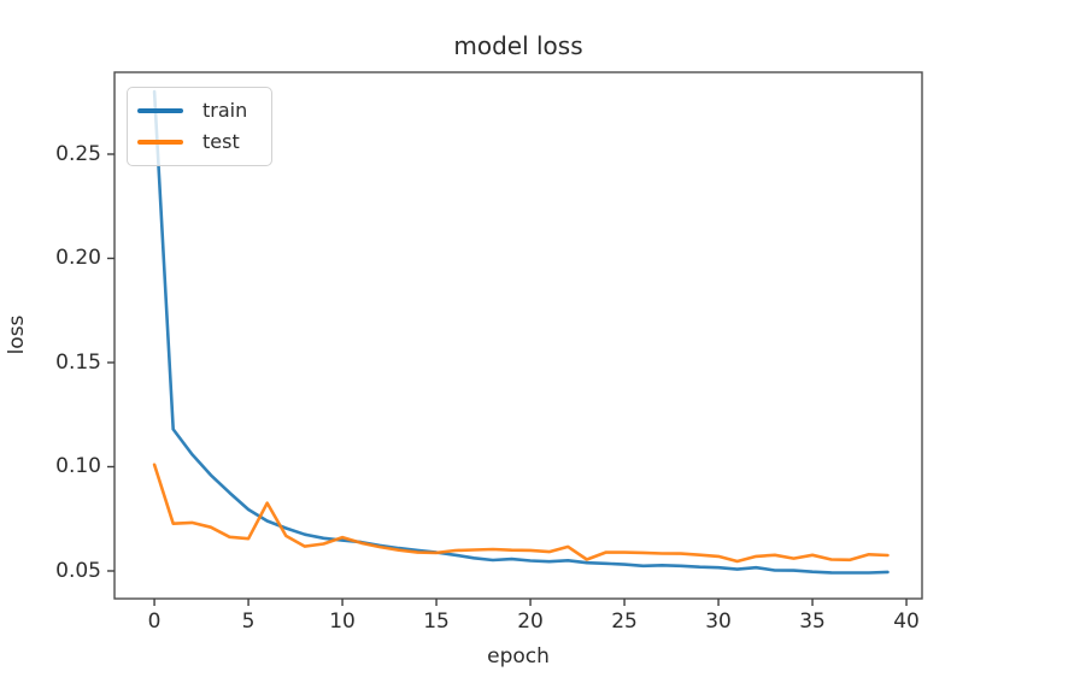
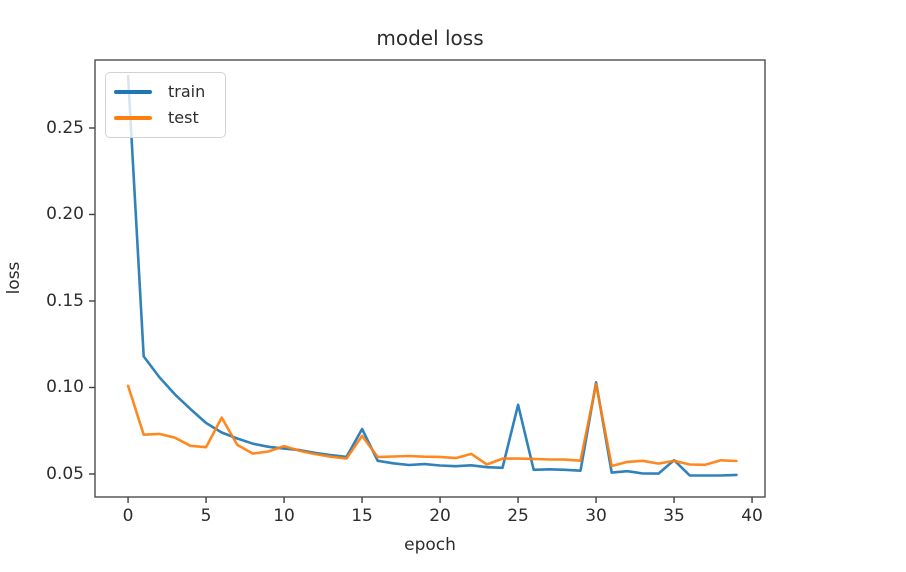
train/15: 0.059 -> 0.076
test/15: 0.059 -> 0.072
train/25: 0.053 -> 0.090
train/30: 0.052 -> 0.103
test/30: 0.057 -> 0.102
train/35: 0.050 -> 0.058
